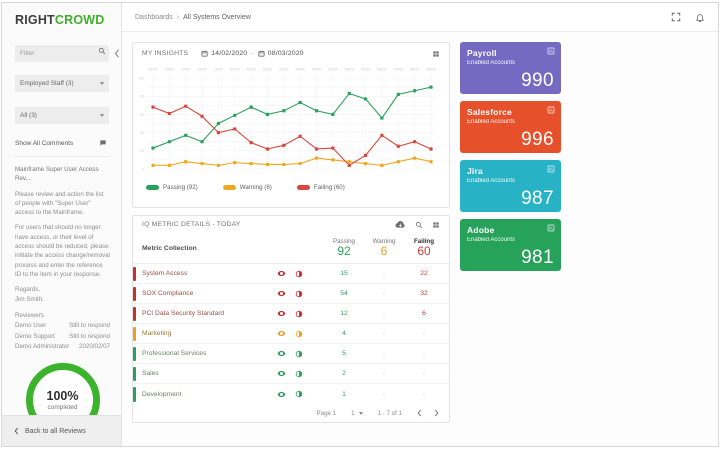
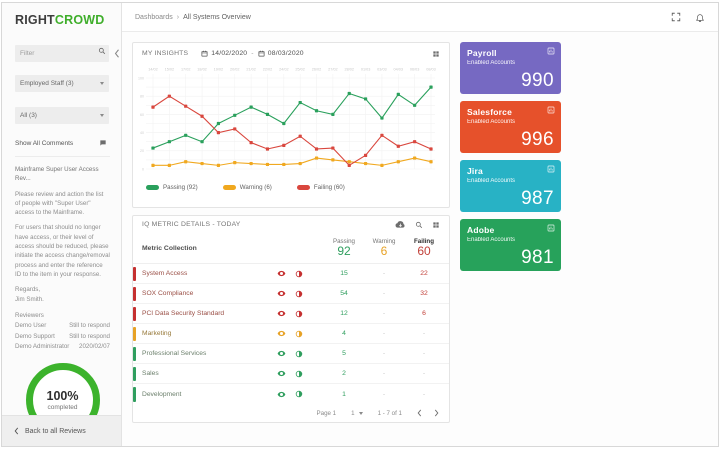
Failing/15/02: 60 -> 80
Passing/24/02: 60 -> 50
Passing/06/03: 90 -> 70
